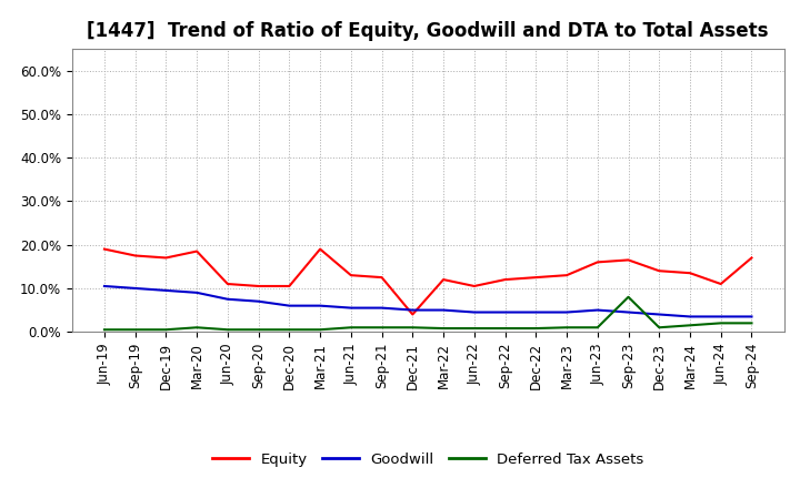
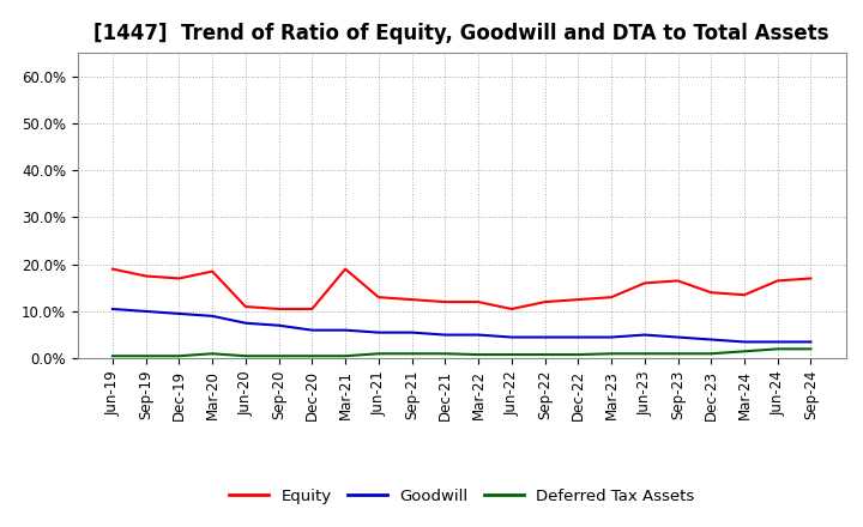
Equity/Dec-21: 4.0% -> 12.0%
Deferred Tax Assets/Sep-23: 8.0% -> 1.0%
Equity/Jun-24: 11.0% -> 16.5%
